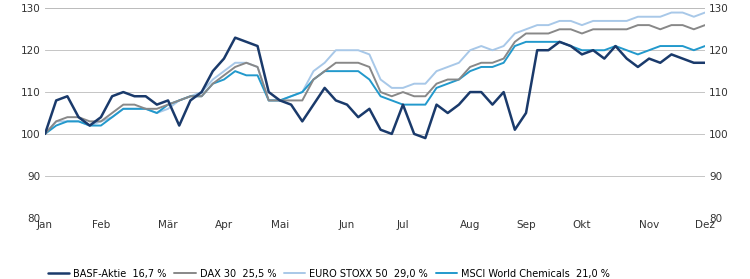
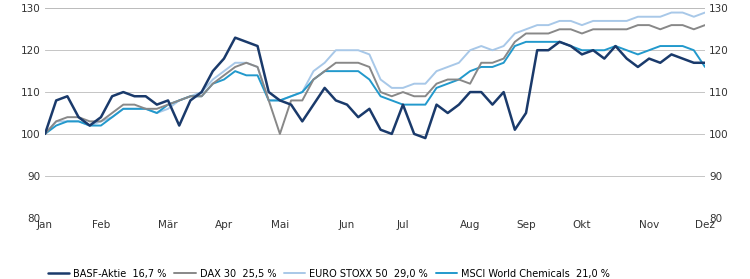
DAX 30 25,5 %/Mai: 108 -> 100
DAX 30 25,5 %/Aug: 116 -> 112
MSCI World Chemicals 21,0 %/Dez: 121 -> 116
